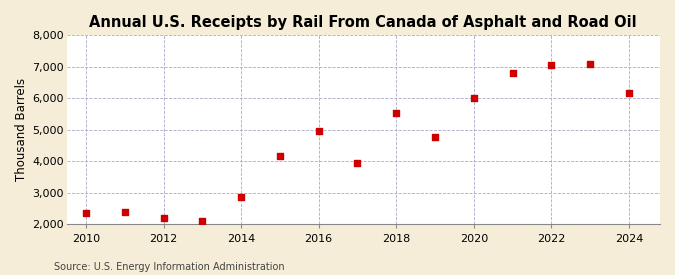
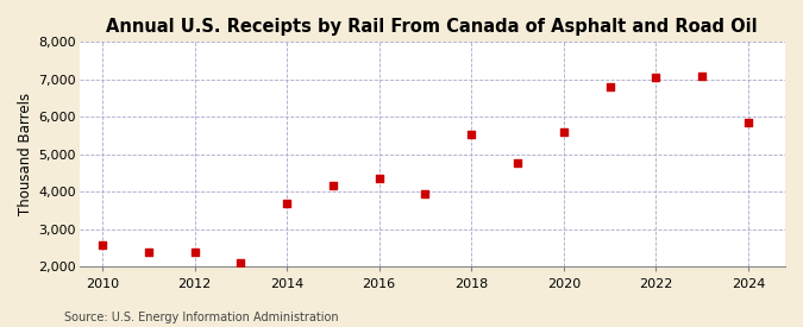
2010: 2,370 -> 2,600
2012: 2,220 -> 2,400
2014: 2,870 -> 3,700
2016: 4,980 -> 4,350
2020: 6,010 -> 5,600
2024: 6,180 -> 5,850
